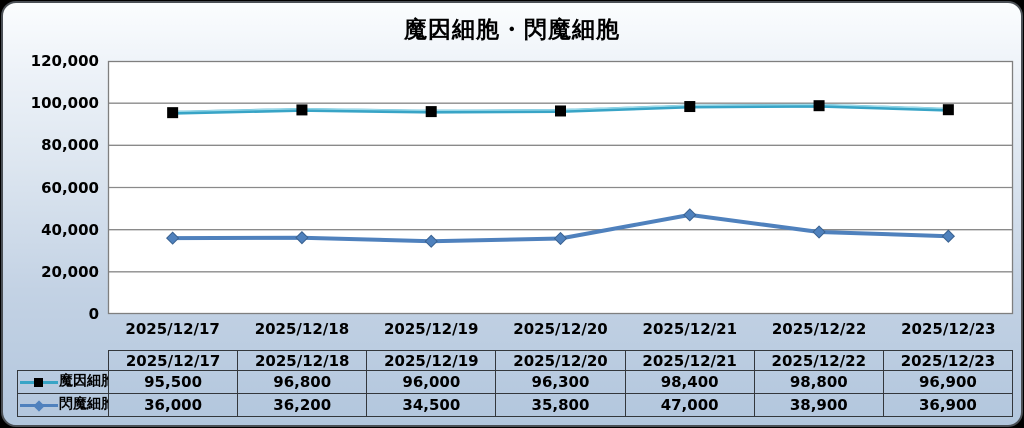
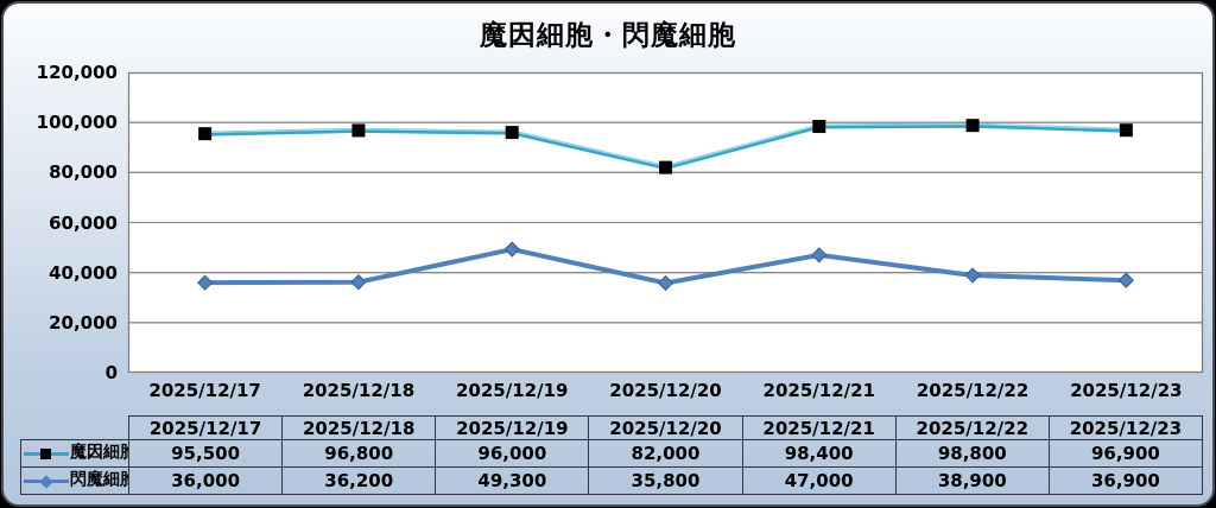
閃魔細胞/2025/12/19: 34,500 -> 49,300
魔因細胞/2025/12/20: 96,300 -> 82,000
